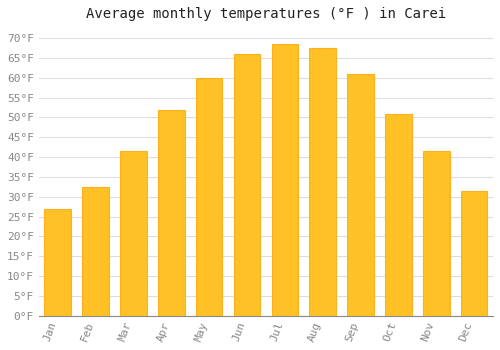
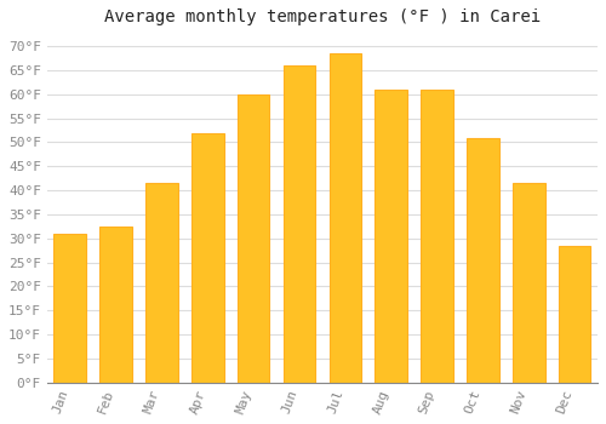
Jan: 27.0°F -> 31.0°F
Aug: 67.5°F -> 61.0°F
Dec: 31.5°F -> 28.5°F
